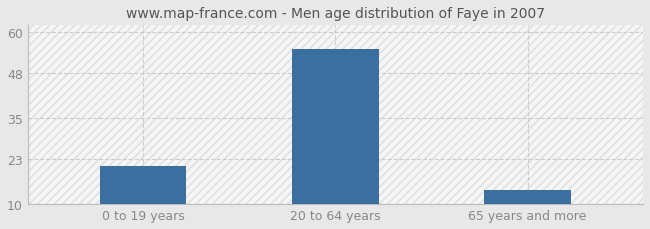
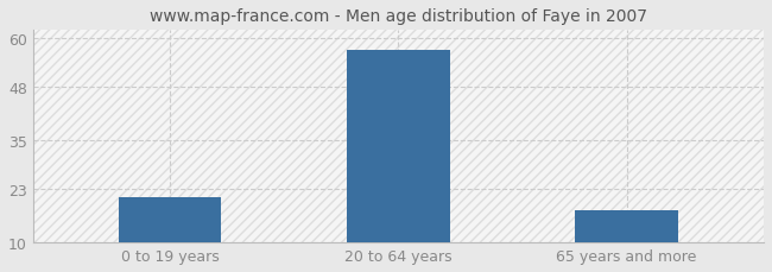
20 to 64 years: 55 -> 57
65 years and more: 14 -> 18
